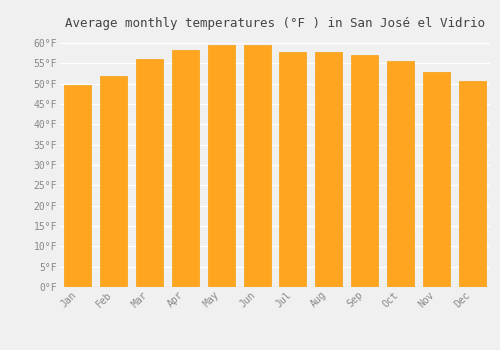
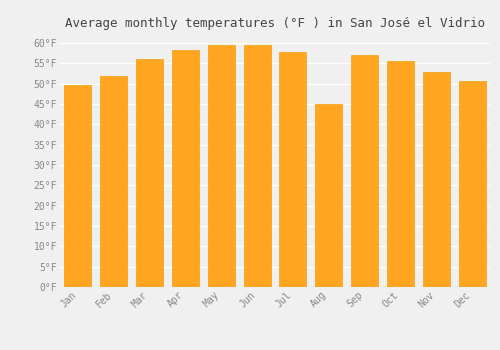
Aug: 57.9°F -> 45.0°F
